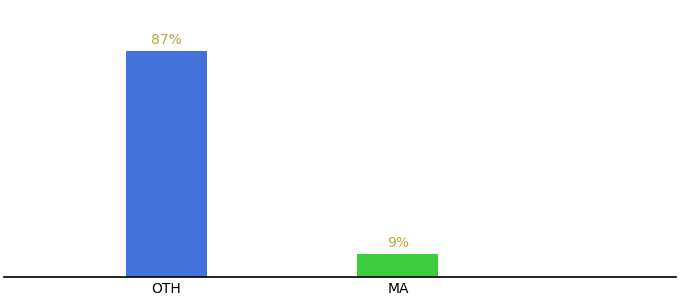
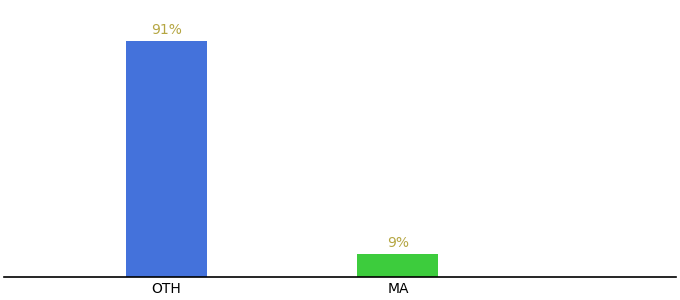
OTH: 87% -> 91%
